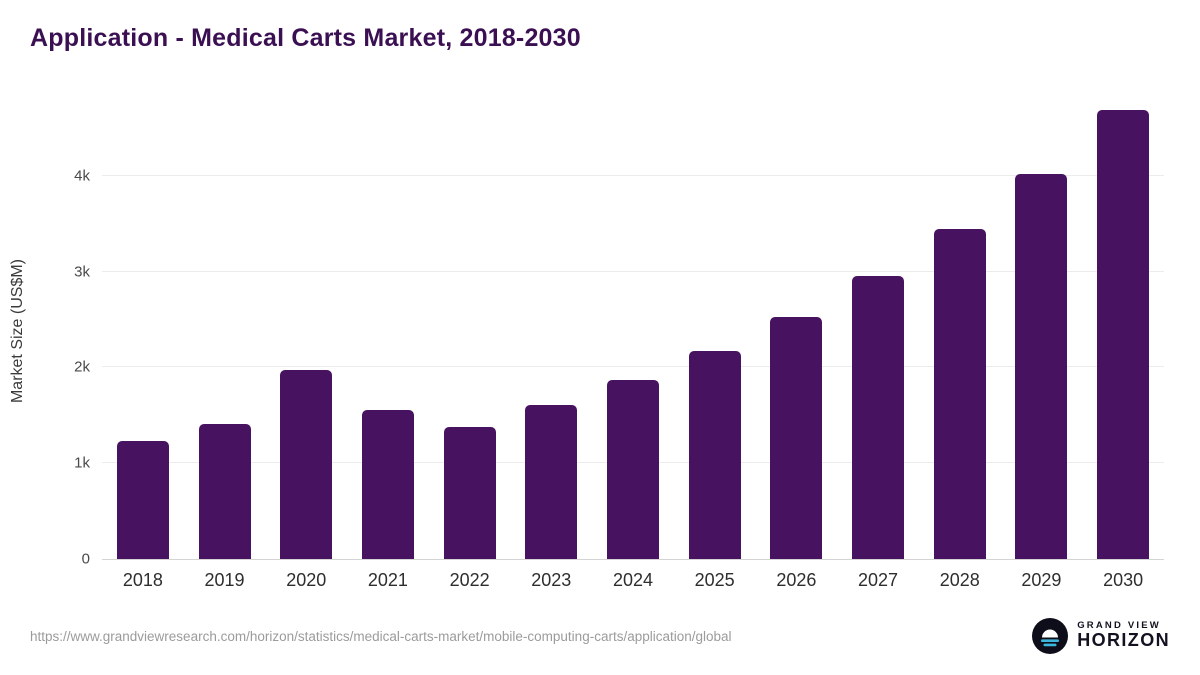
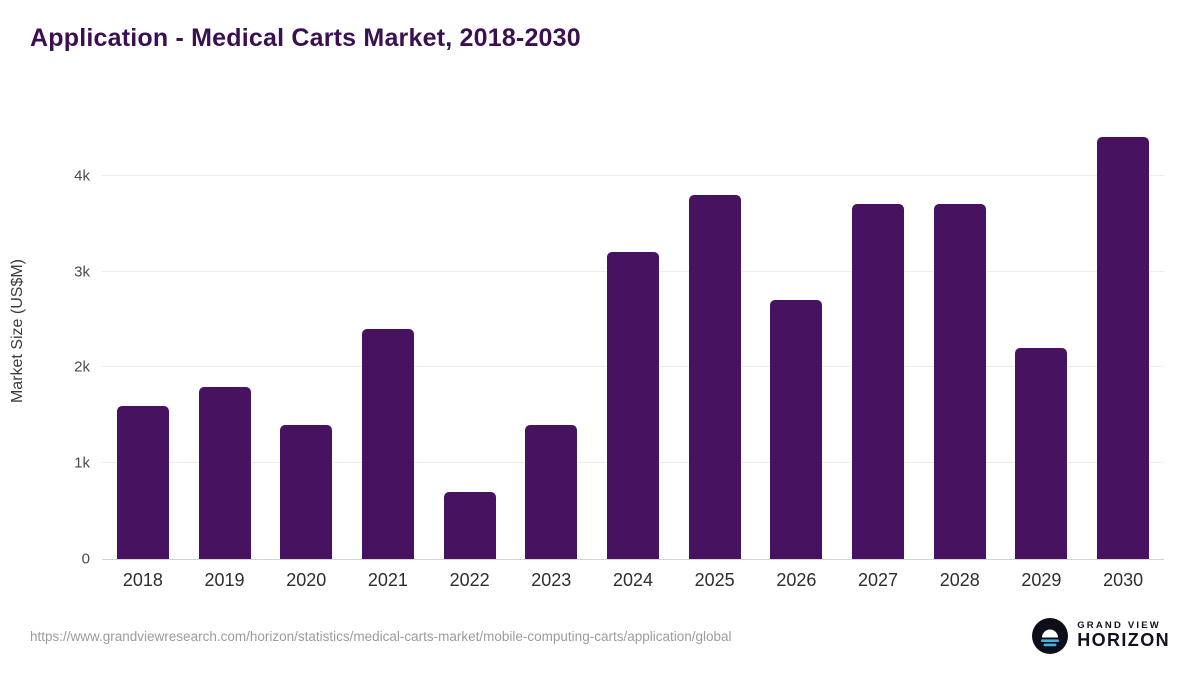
2018: 1.2k -> 1.6k
2019: 1.4k -> 1.8k
2020: 2.0k -> 1.4k
2021: 1.6k -> 2.4k
2022: 1.4k -> 0.7k
2023: 1.6k -> 1.4k
2024: 1.9k -> 3.2k
2025: 2.2k -> 3.8k
2026: 2.5k -> 2.7k
2027: 3.0k -> 3.7k
2028: 3.4k -> 3.7k
2029: 4.0k -> 2.2k
2030: 4.7k -> 4.4k
